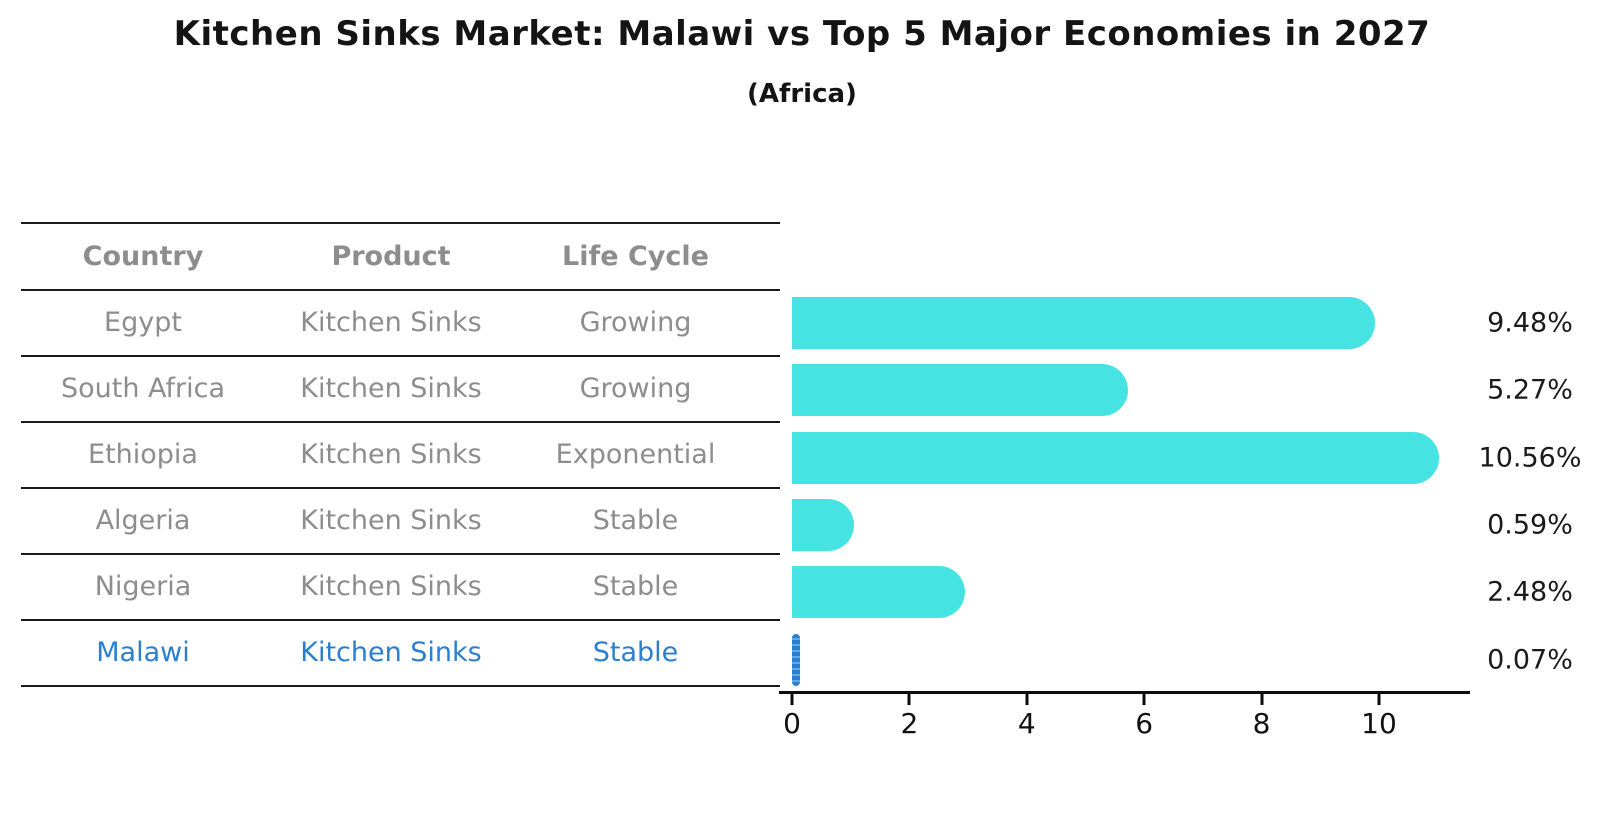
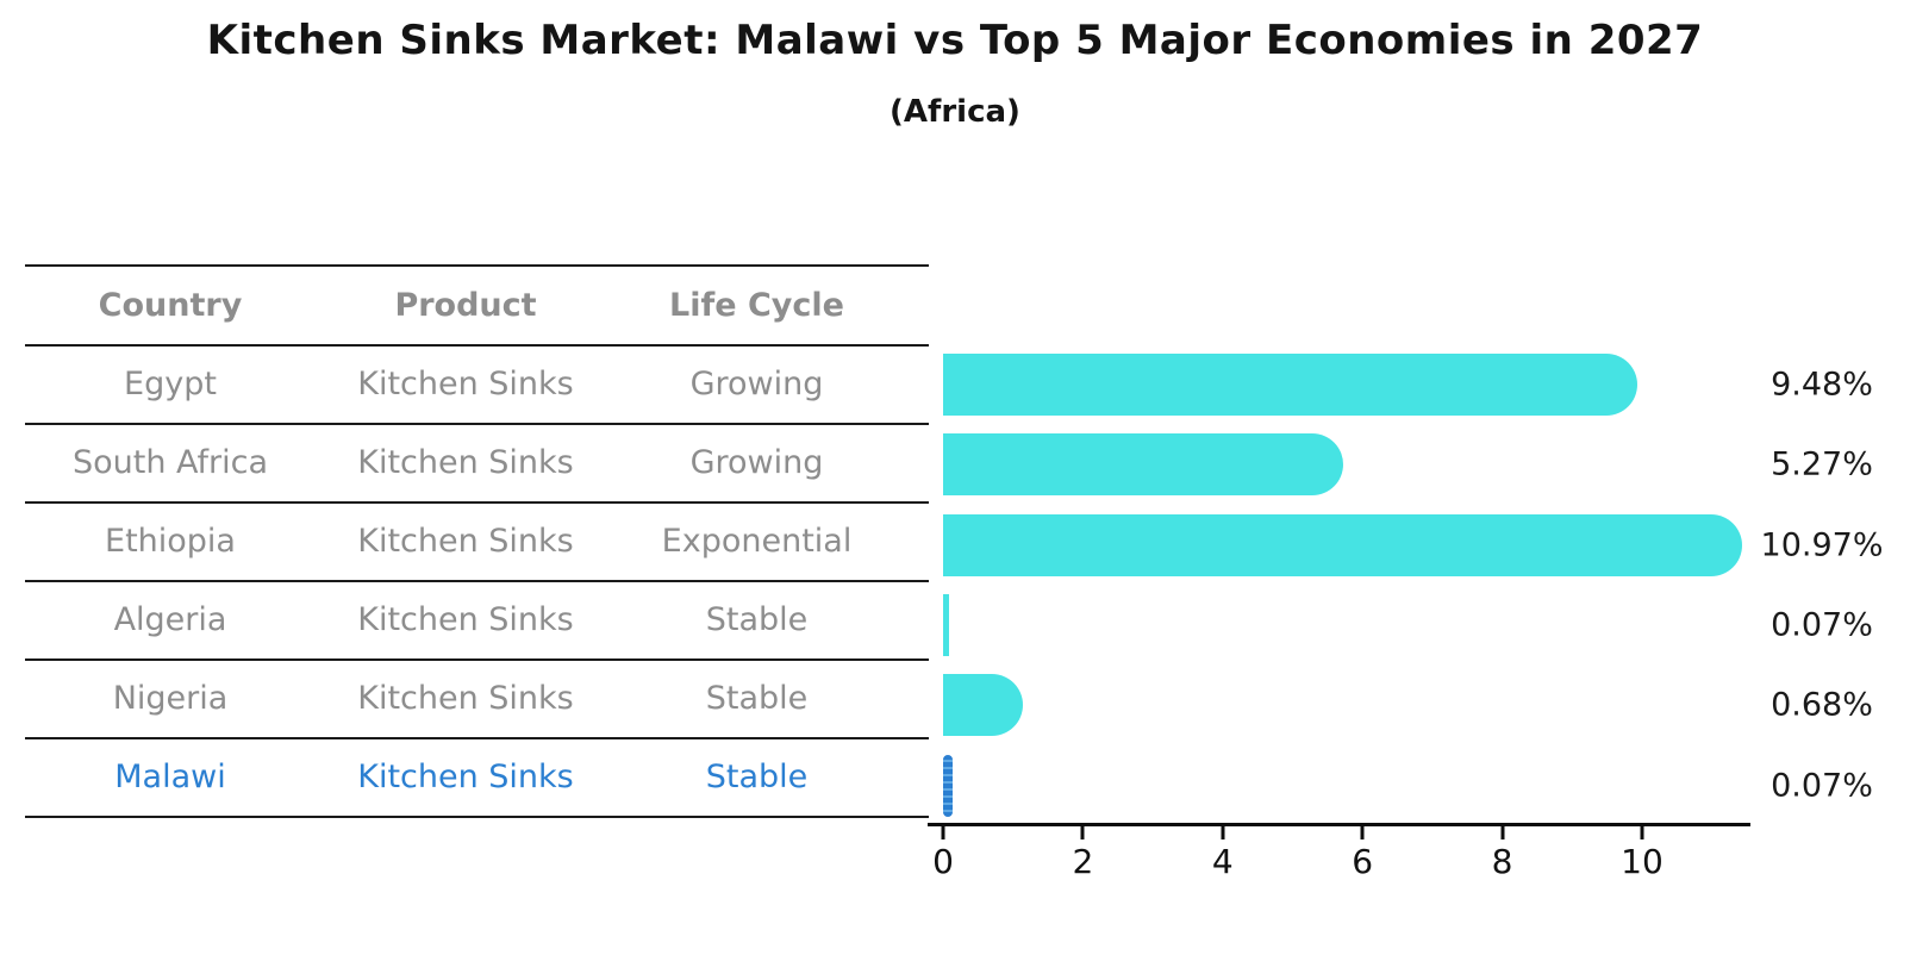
Ethiopia: 10.56% -> 10.97%
Algeria: 0.59% -> 0.07%
Nigeria: 2.48% -> 0.68%
